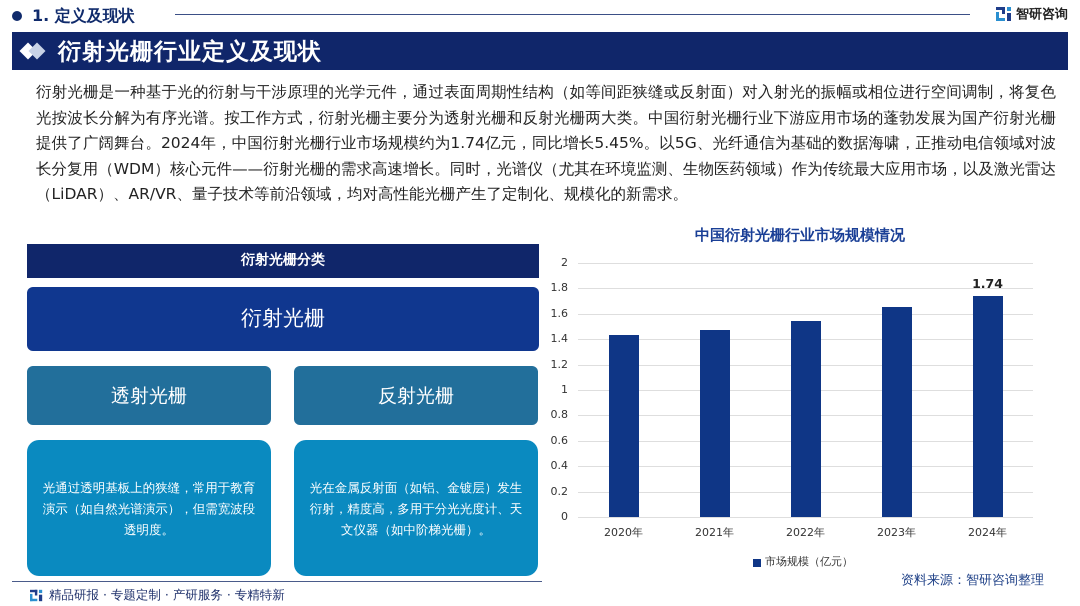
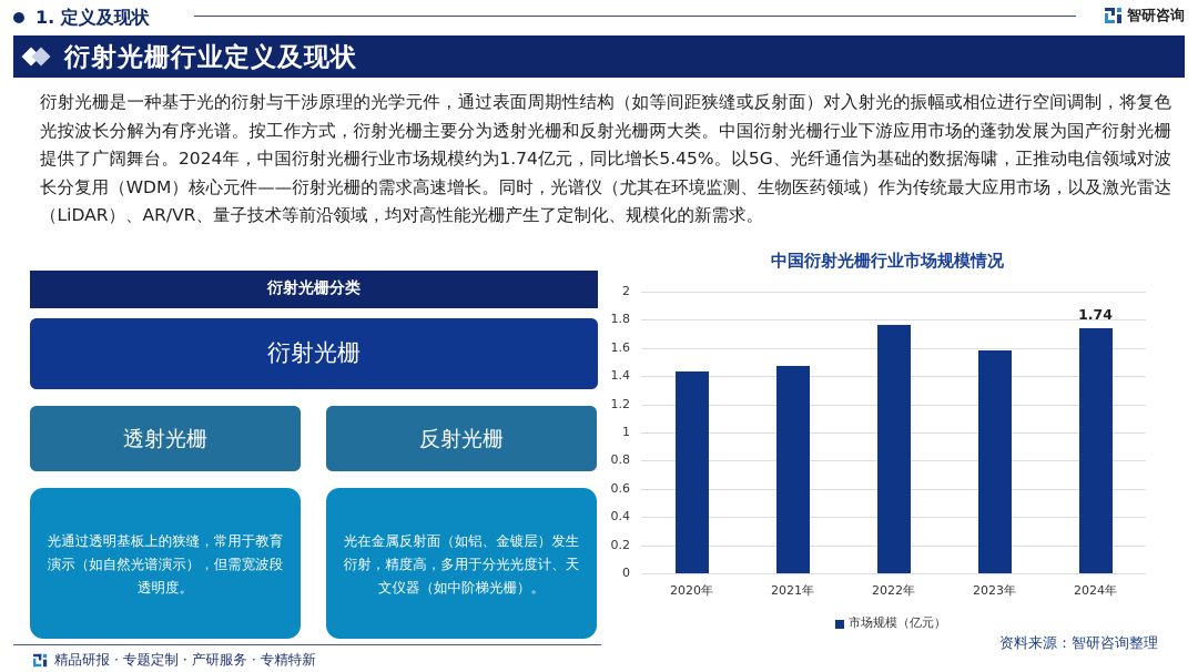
2022年: 1.54 -> 1.76
2023年: 1.65 -> 1.58
